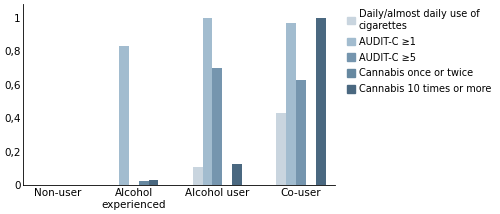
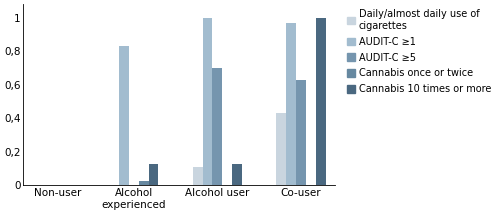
Cannabis 10 times or more/Alcohol experienced: 0,03 -> 0,13
